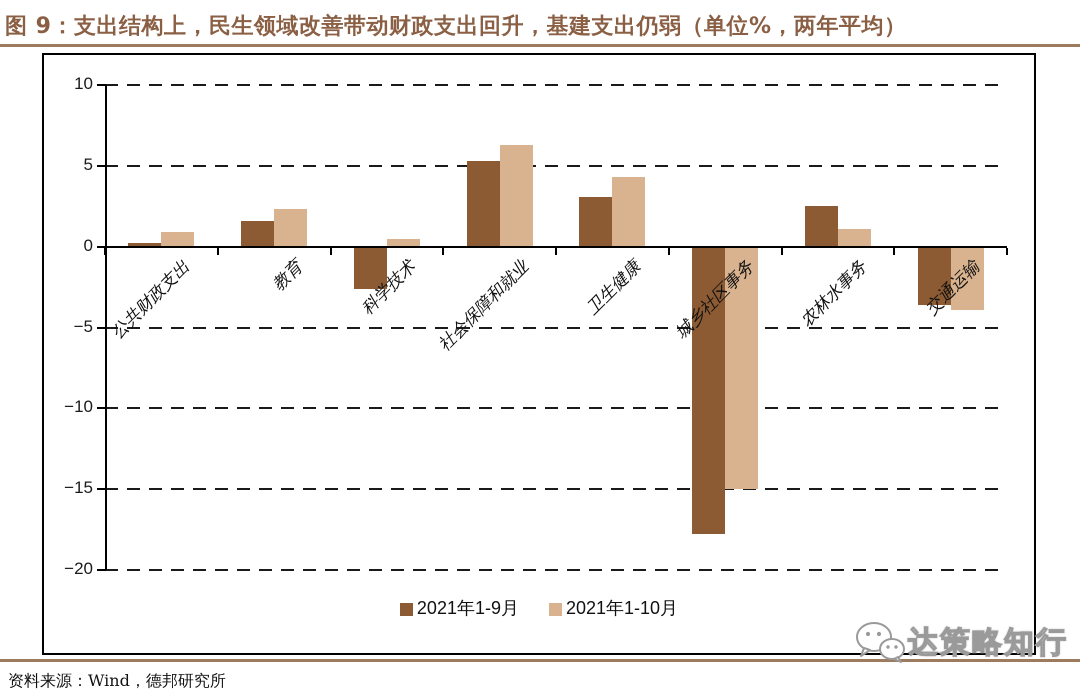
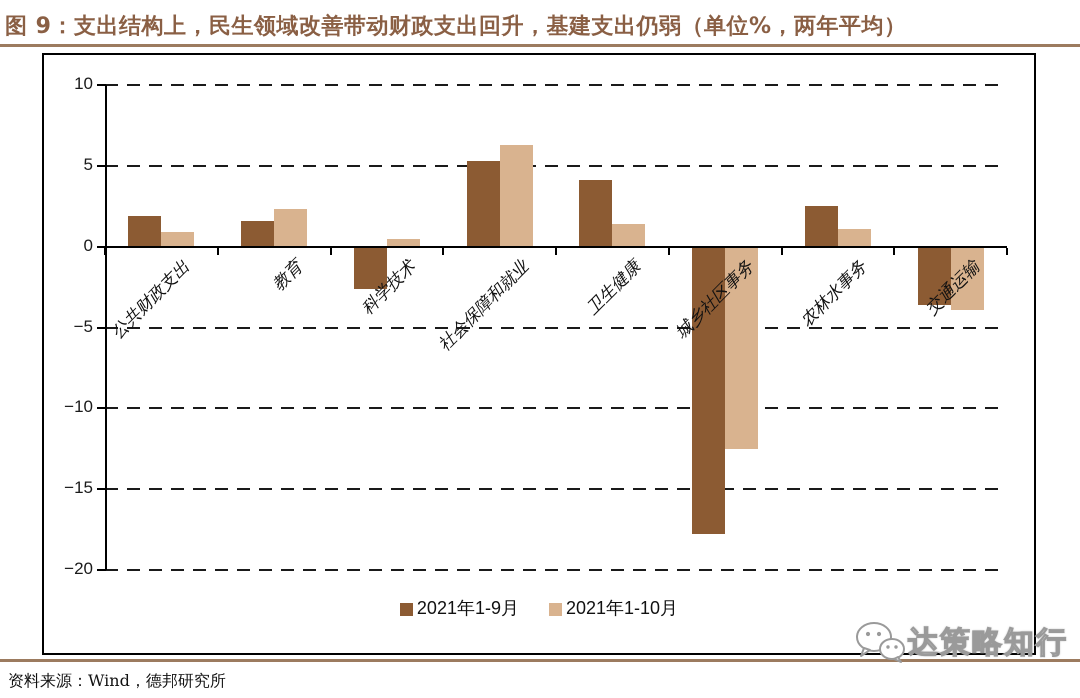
2021年1-9月/公共财政支出: 0.2 -> 1.9
2021年1-9月/卫生健康: 3.1 -> 4.1
2021年1-10月/卫生健康: 4.3 -> 1.4
2021年1-10月/城乡社区事务: -15.0 -> -12.5
